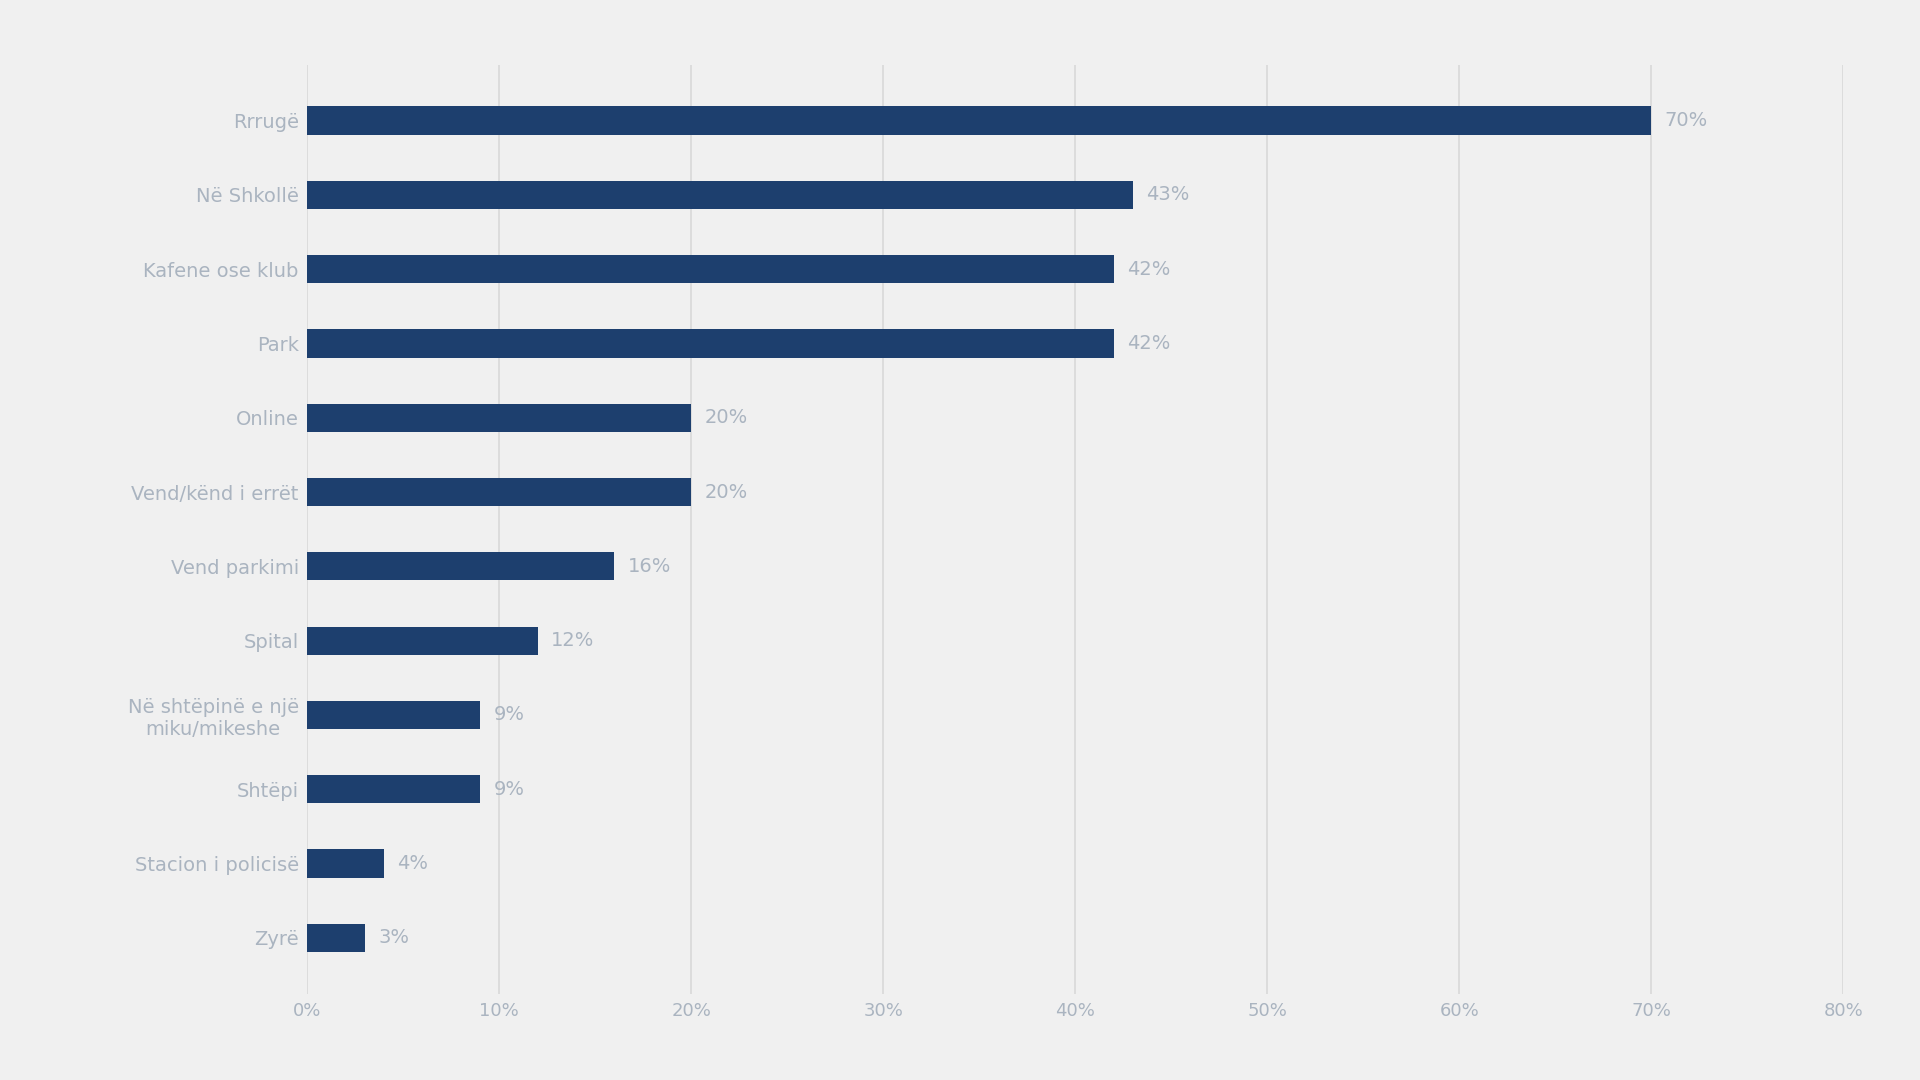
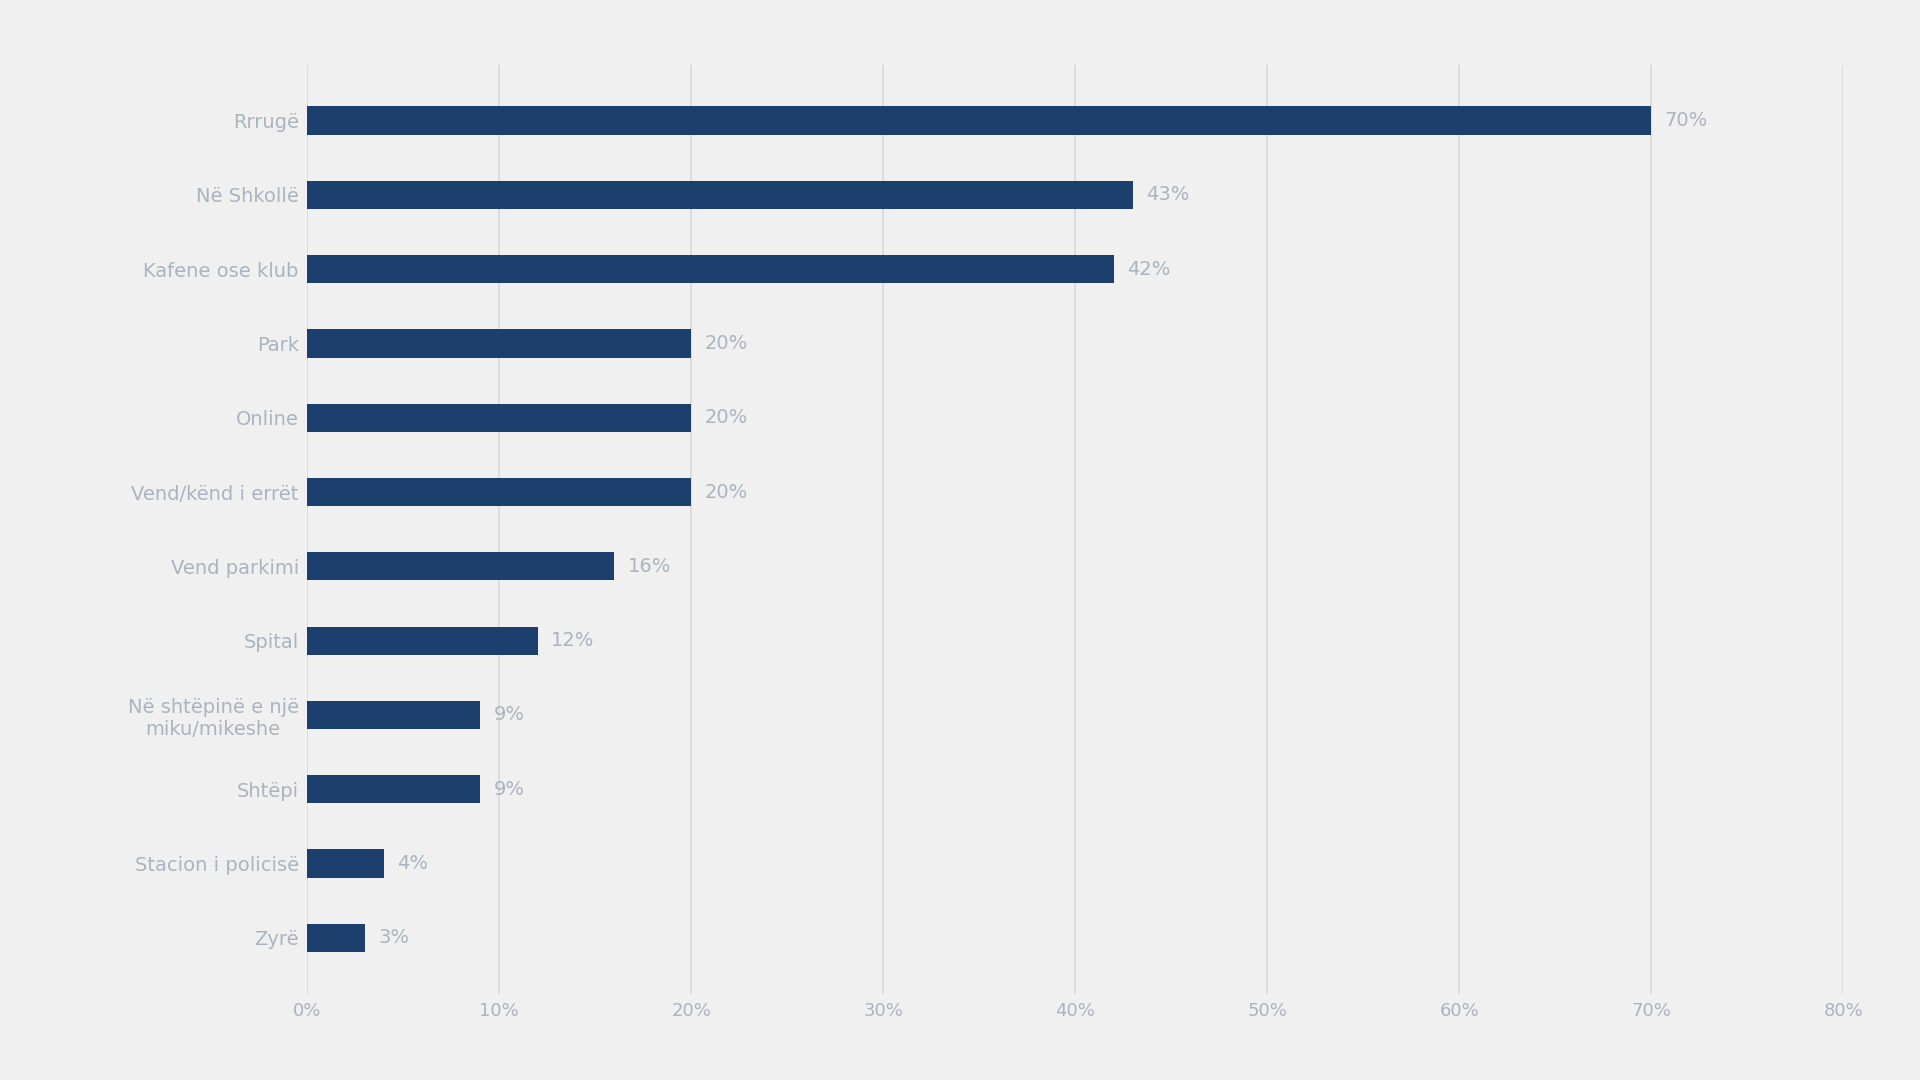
Park: 42% -> 20%
